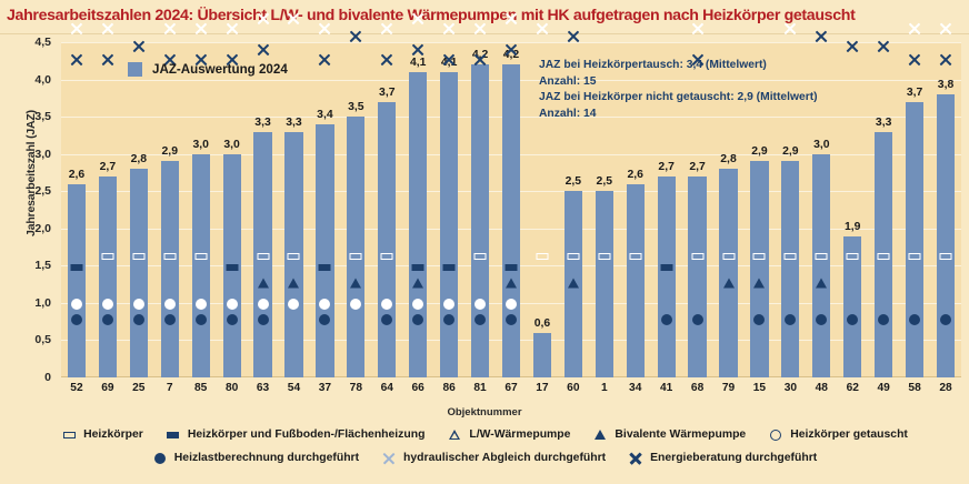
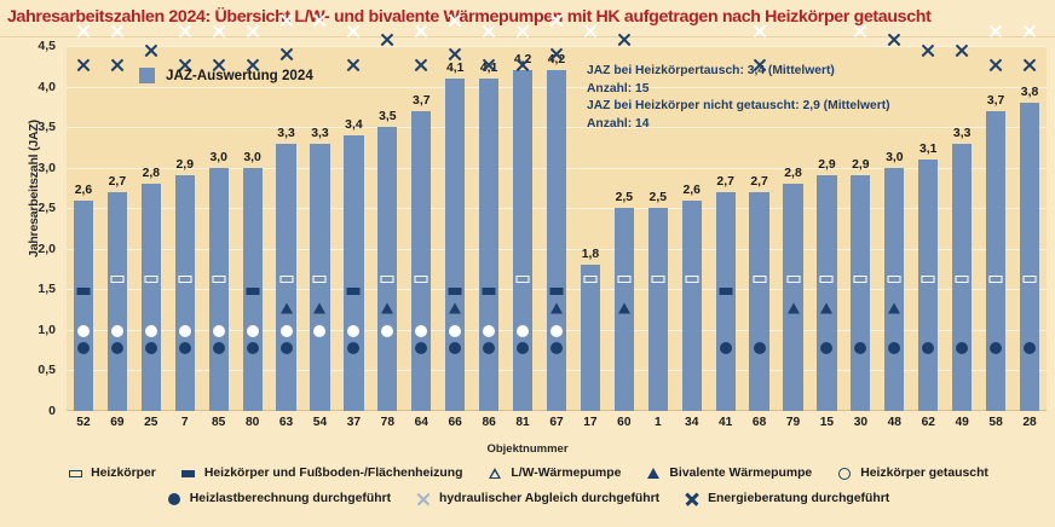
17: 0,6 -> 1,8
62: 1,9 -> 3,1
